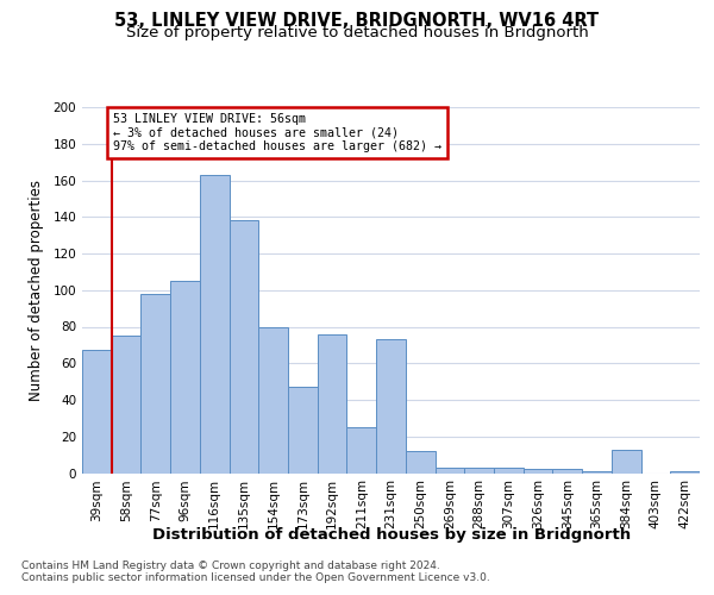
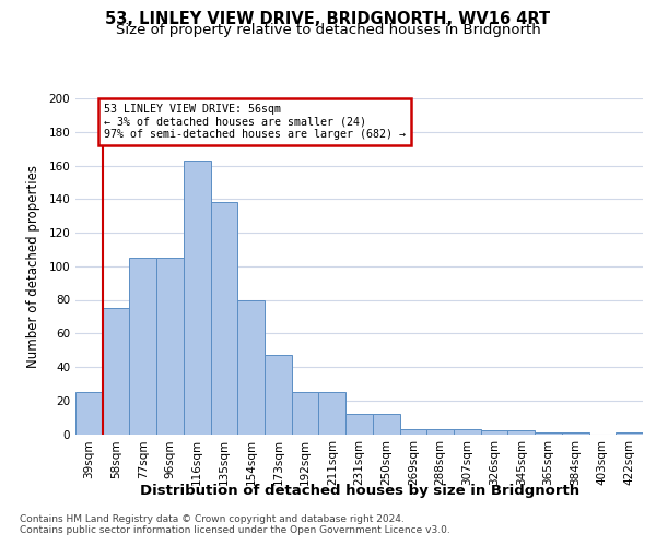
39sqm: 67 -> 25
77sqm: 98 -> 105
192sqm: 76 -> 25
231sqm: 73 -> 12
384sqm: 13 -> 1
